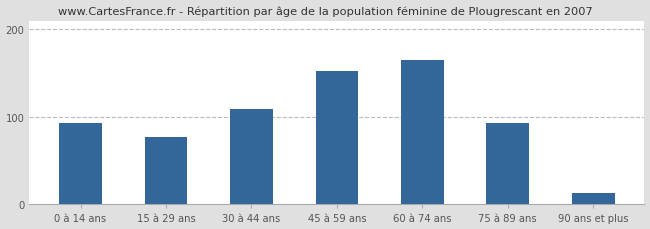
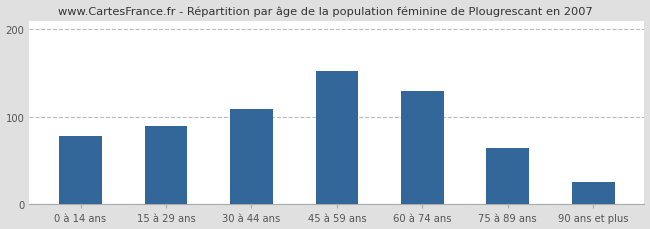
0 à 14 ans: 93 -> 78
15 à 29 ans: 77 -> 90
60 à 74 ans: 165 -> 130
75 à 89 ans: 93 -> 64
90 ans et plus: 13 -> 26
